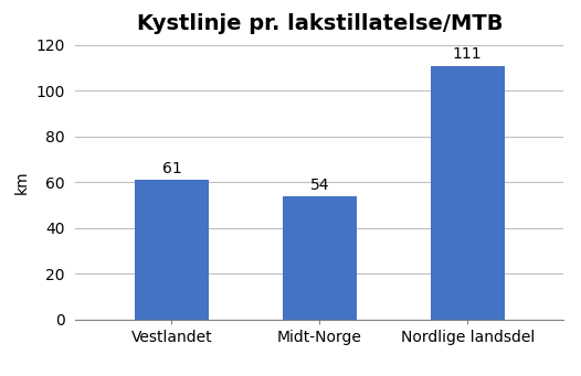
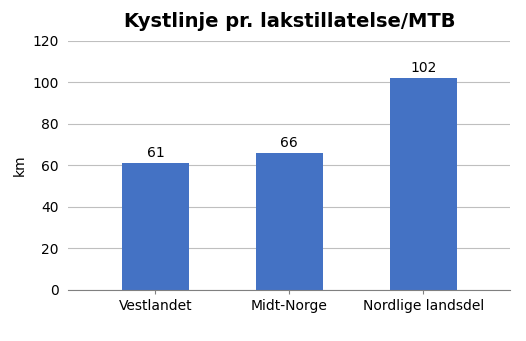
Midt-Norge: 54 -> 66
Nordlige landsdel: 111 -> 102
